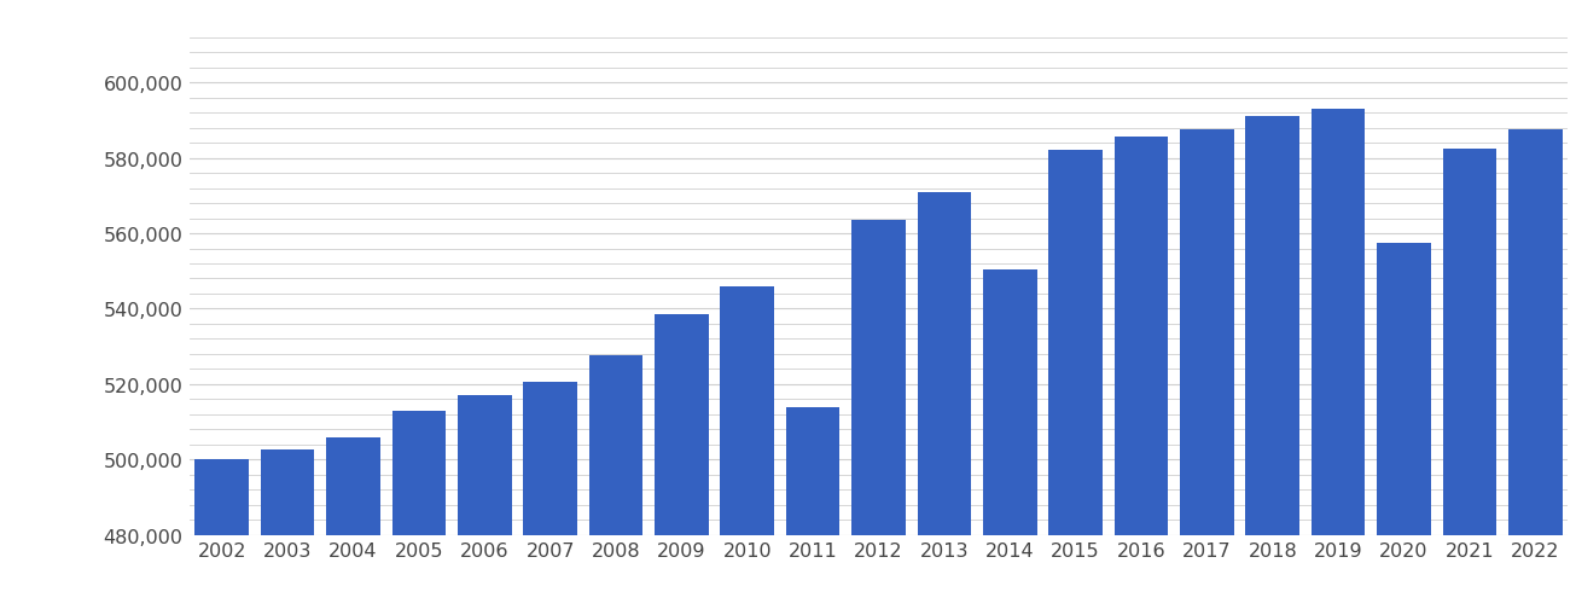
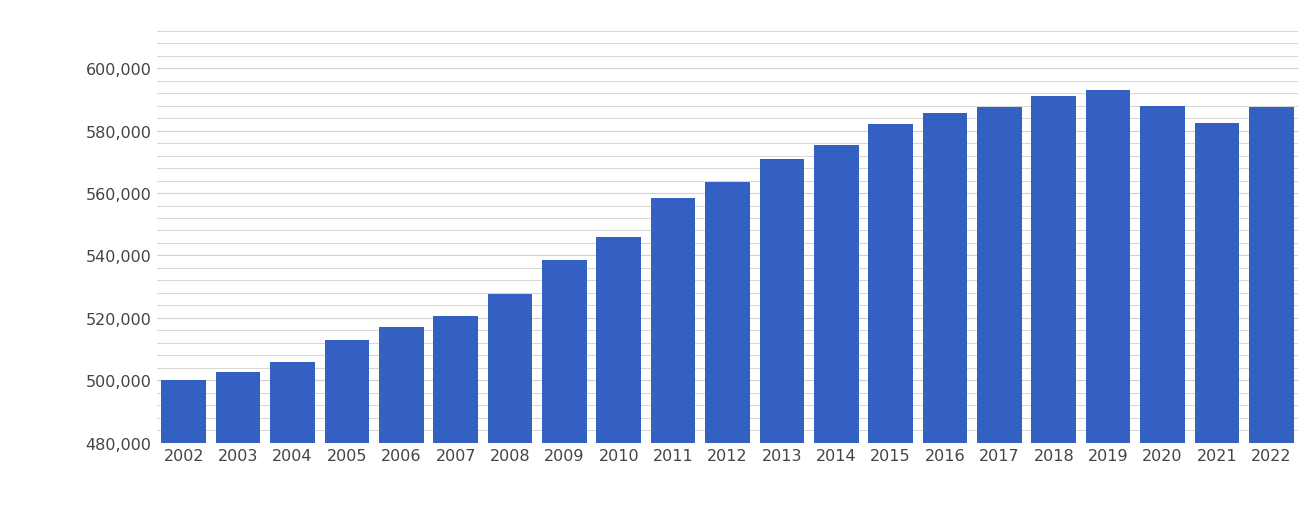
2011: 514,000 -> 558,500
2014: 550,500 -> 575,500
2020: 557,500 -> 588,000
